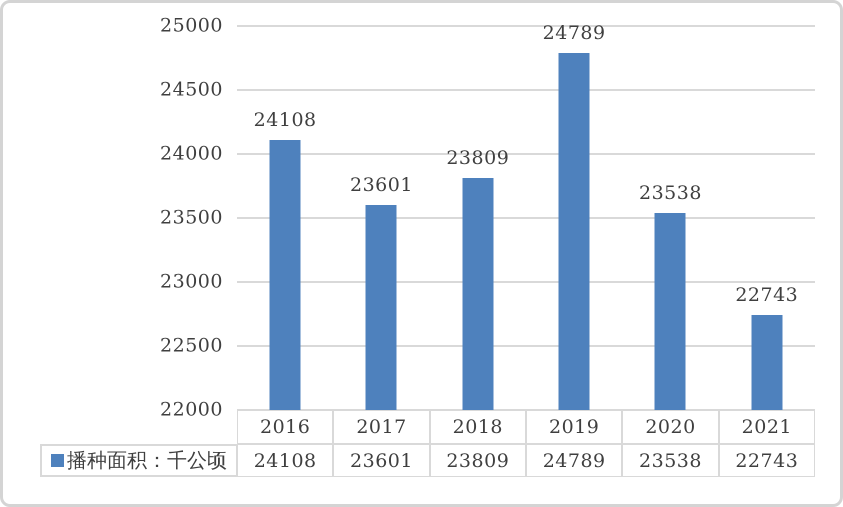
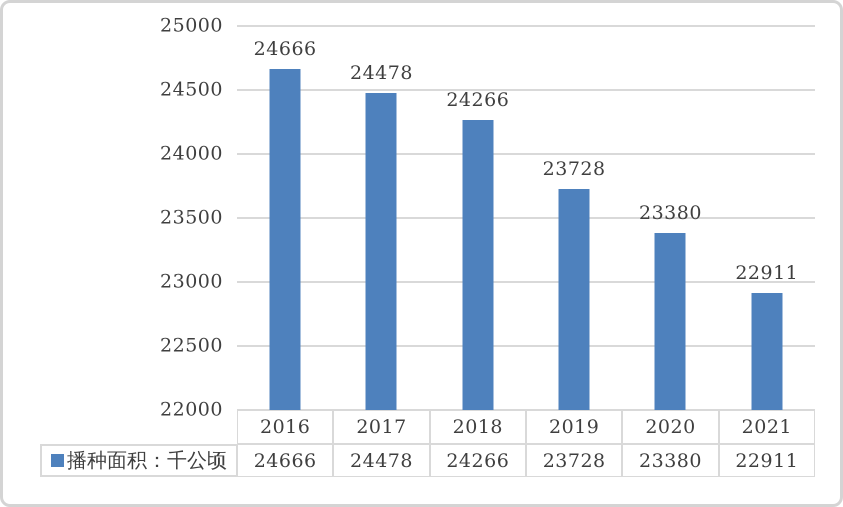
2016: 24108 -> 24666
2017: 23601 -> 24478
2018: 23809 -> 24266
2019: 24789 -> 23728
2020: 23538 -> 23380
2021: 22743 -> 22911
